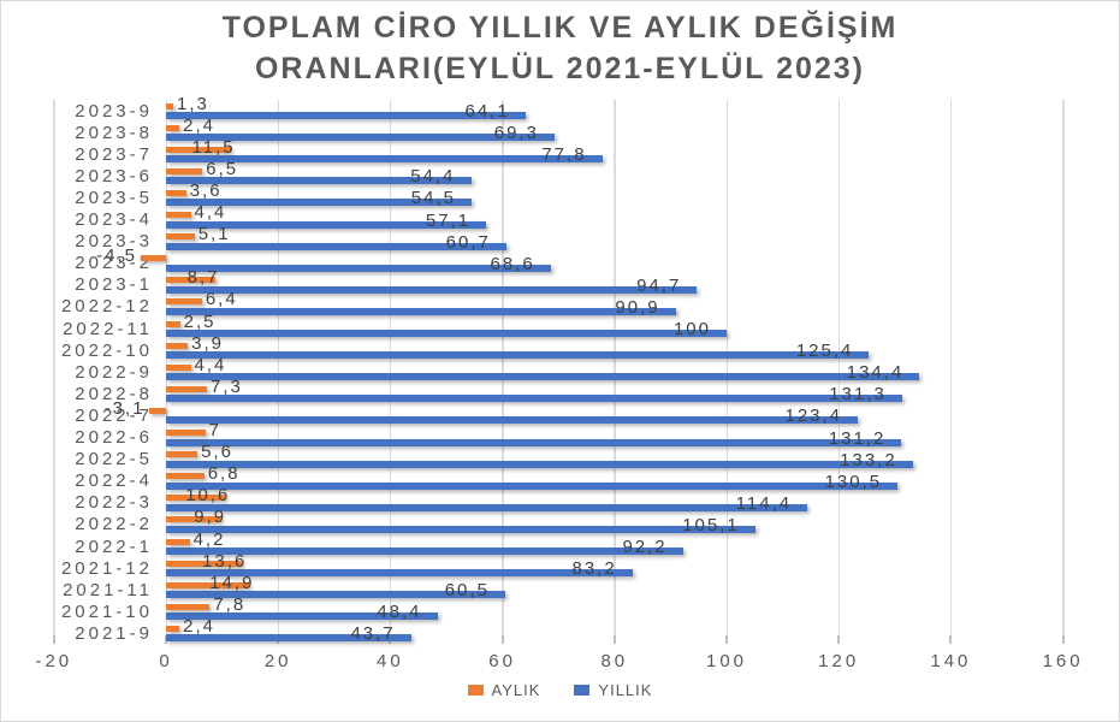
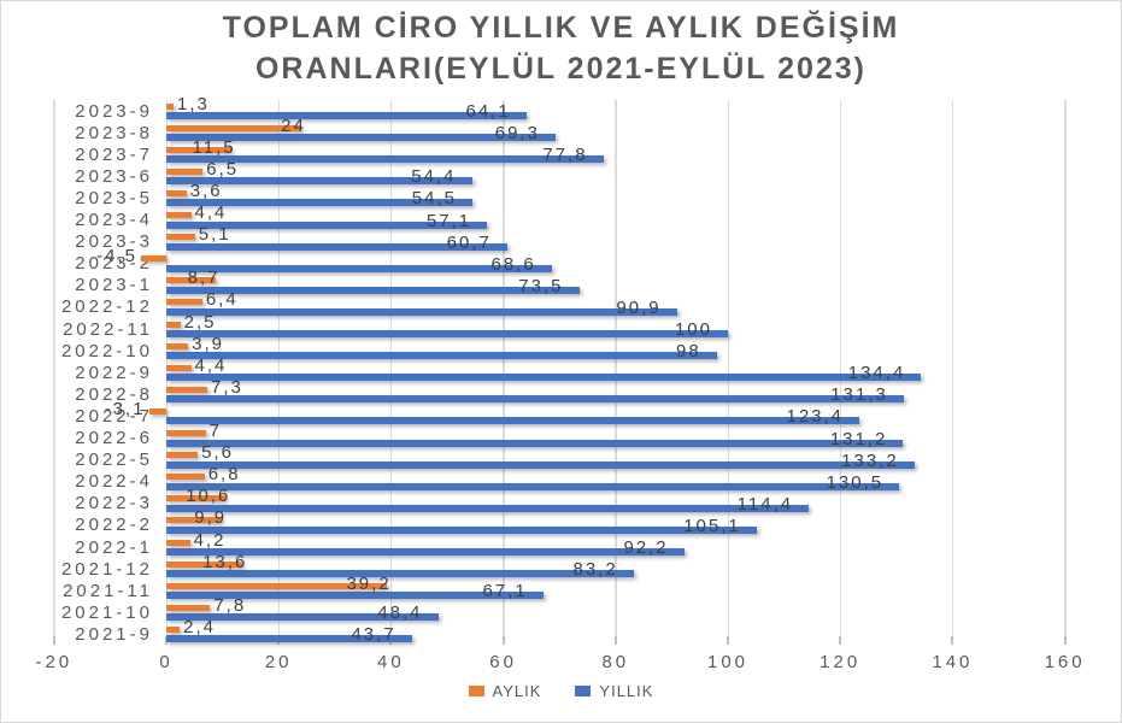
AYLIK/2023-8: 2,4 -> 24
YILLIK/2023-1: 94,7 -> 73,5
YILLIK/2022-10: 125,4 -> 98
AYLIK/2021-11: 14,9 -> 39,2
YILLIK/2021-11: 60,5 -> 67,1
